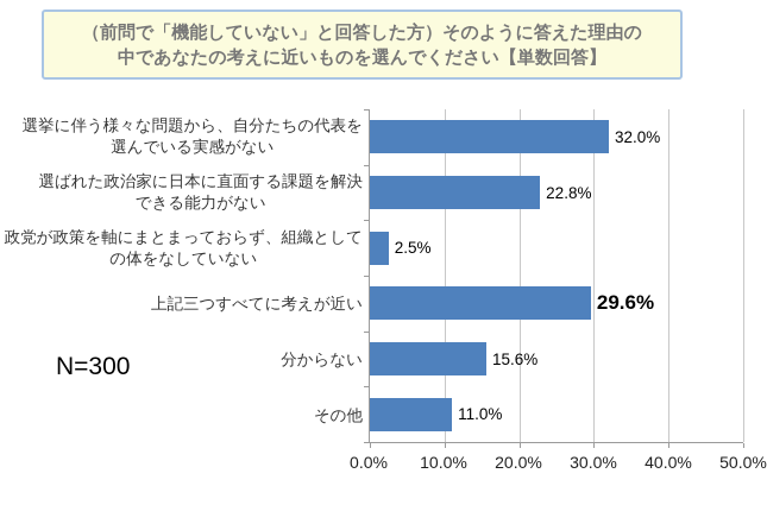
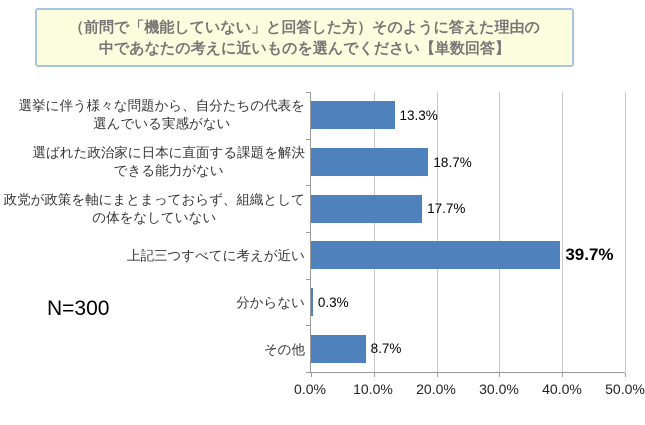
選挙に伴う様々な問題から、自分たちの代表を 選んでいる実感がない: 32.0% -> 13.3%
選ばれた政治家に日本に直面する課題を解決 できる能力がない: 22.8% -> 18.7%
政党が政策を軸にまとまっておらず、組織として の体をなしていない: 2.5% -> 17.7%
上記三つすべてに考えが近い: 29.6% -> 39.7%
分からない: 15.6% -> 0.3%
その他: 11.0% -> 8.7%
